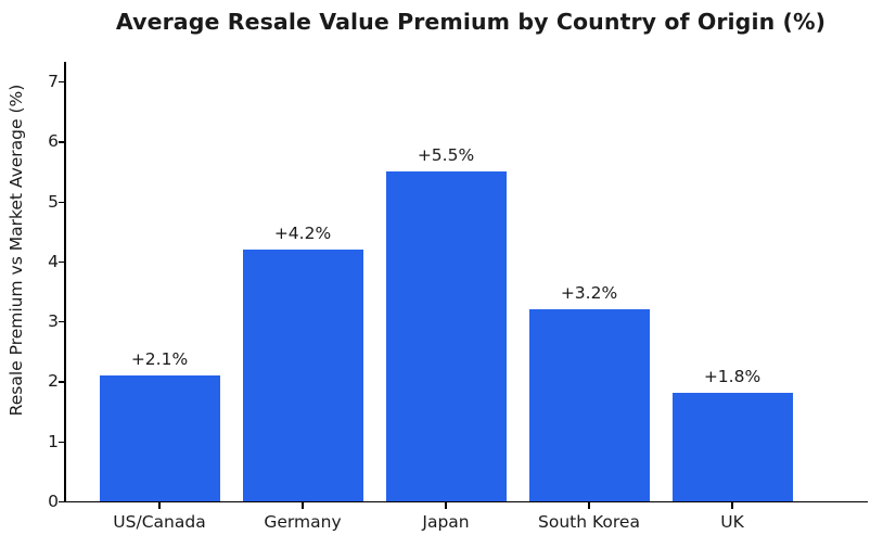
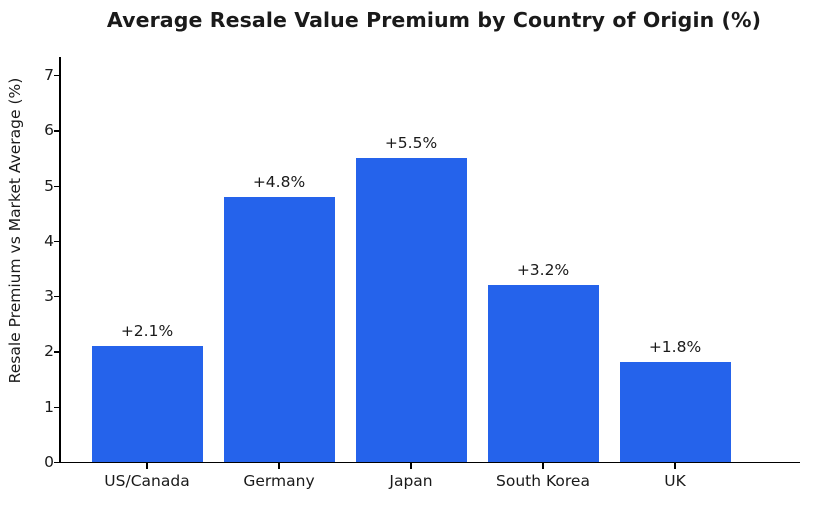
Germany: +4.2% -> +4.8%
